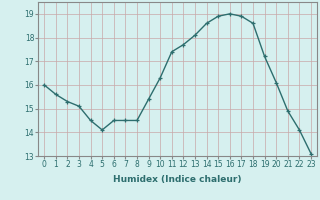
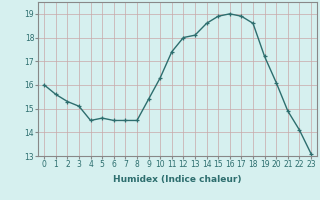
5: 14.1 -> 14.6
12: 17.7 -> 18.0
